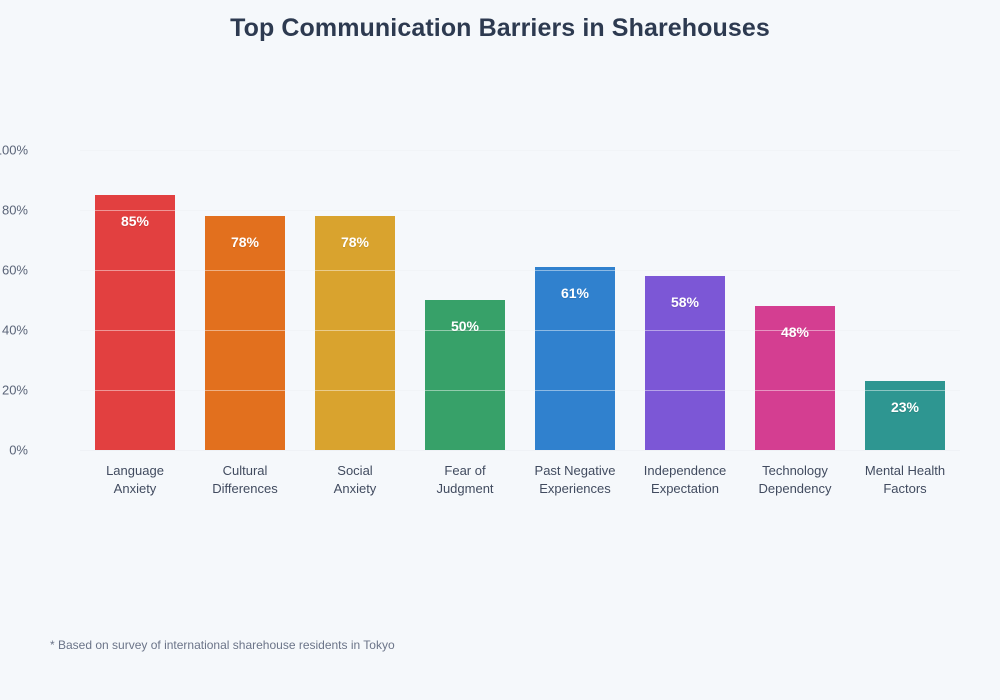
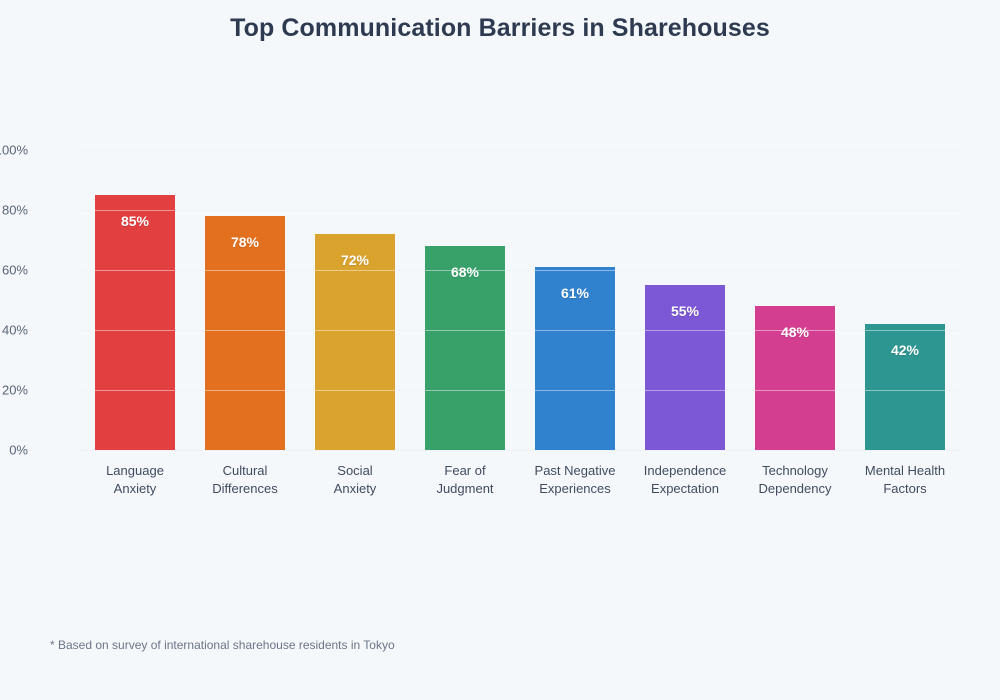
Social Anxiety: 78% -> 72%
Fear of Judgment: 50% -> 68%
Independence Expectation: 58% -> 55%
Mental Health Factors: 23% -> 42%
